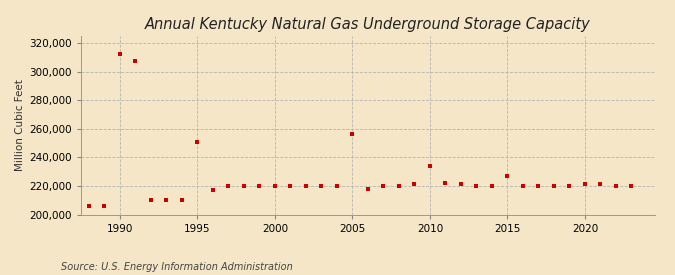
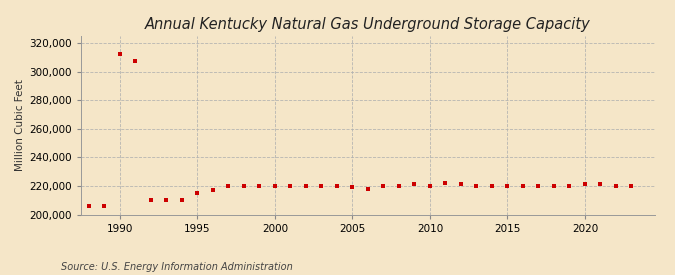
1995: 251,000 -> 215,000
2005: 256,000 -> 219,000
2010: 234,000 -> 220,000
2015: 227,000 -> 220,000
